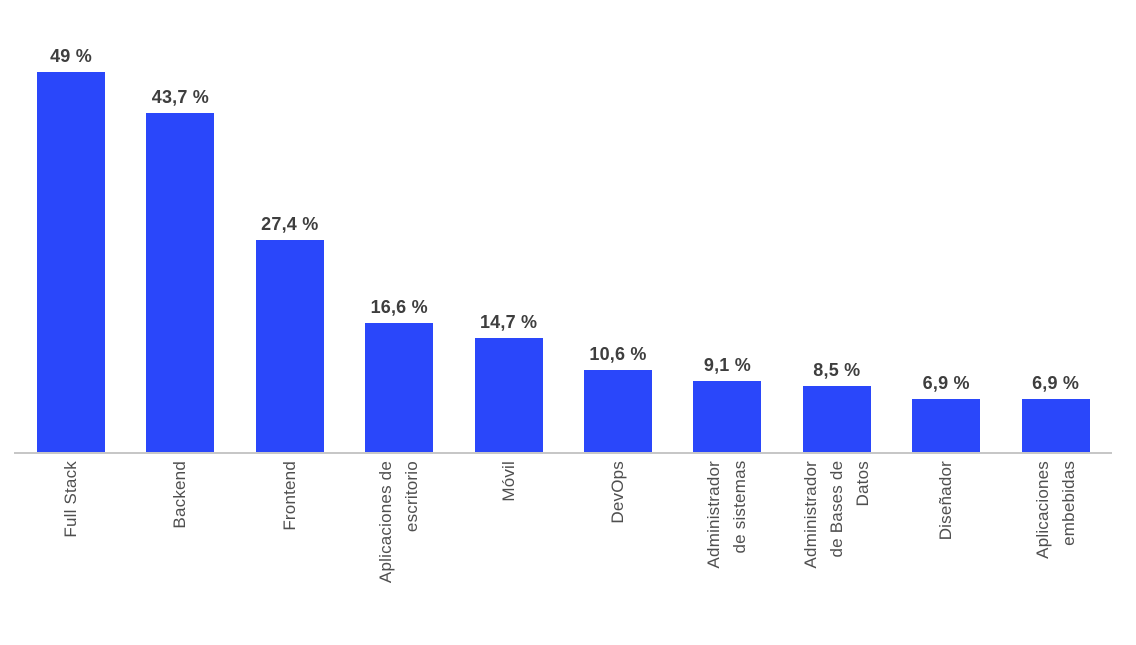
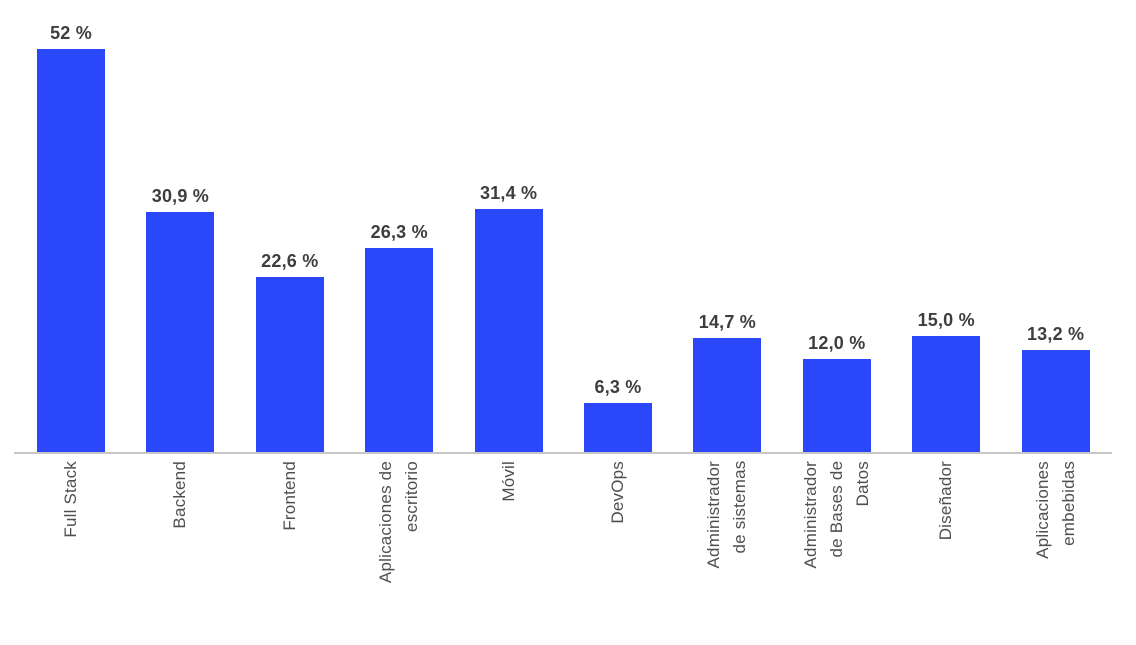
Full Stack: 49 -> 52
Backend: 43,7 -> 30,9
Frontend: 27,4 -> 22,6
Aplicaciones de escritorio: 16,6 -> 26,3
Móvil: 14,7 -> 31,4
DevOps: 10,6 -> 6,3
Administrador de sistemas: 9,1 -> 14,7
Administrador de Bases de Datos: 8,5 -> 12,0
Diseñador: 6,9 -> 15,0
Aplicaciones embebidas: 6,9 -> 13,2
